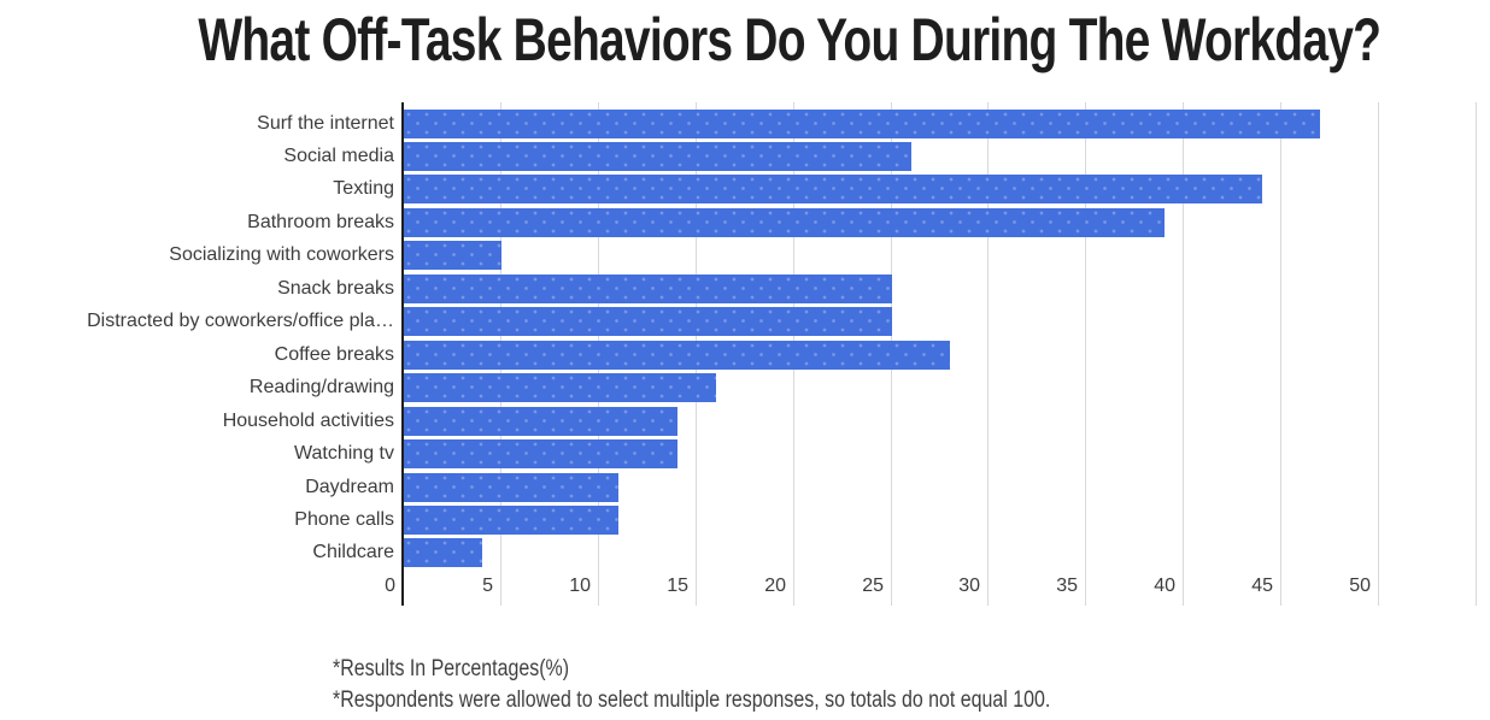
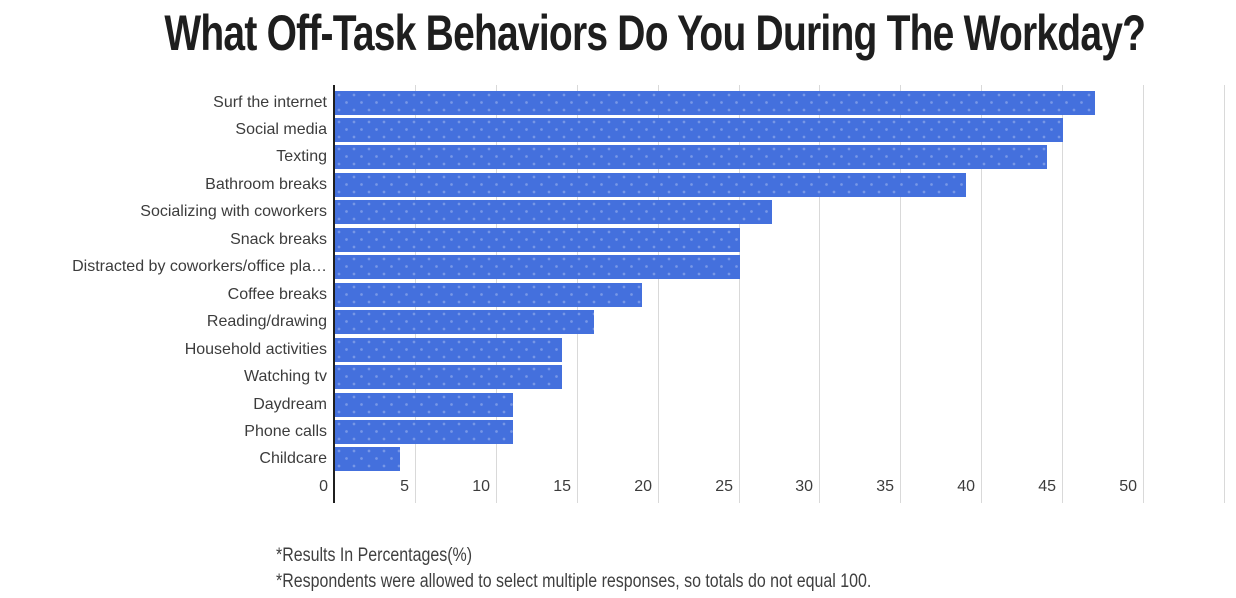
Social media: 26 -> 45
Socializing with coworkers: 5 -> 27
Coffee breaks: 28 -> 19
